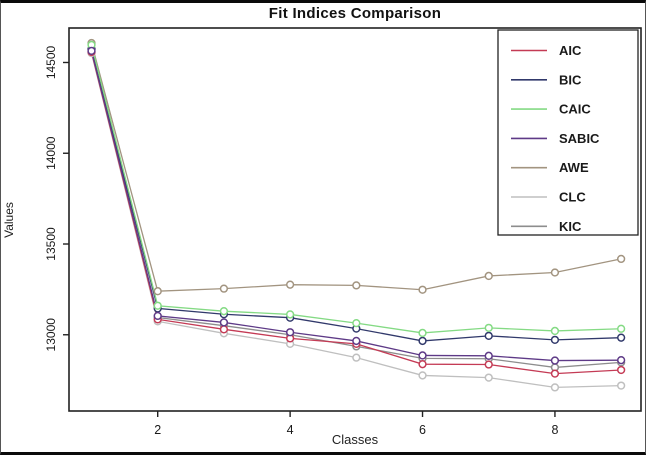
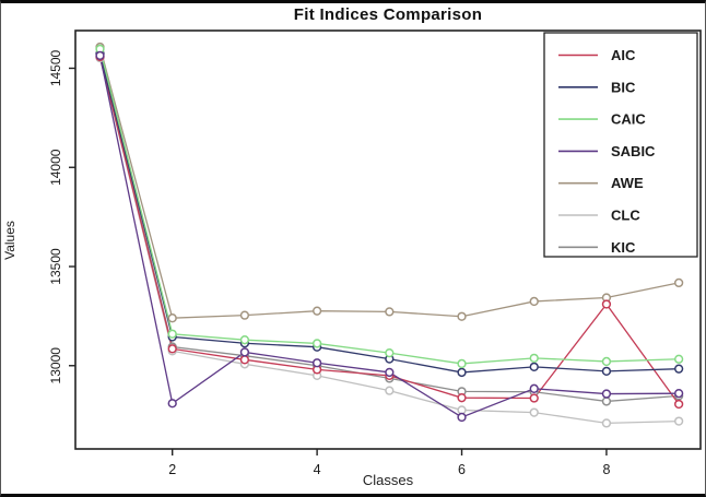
SABIC/2: 13100 -> 12810
SABIC/6: 12890 -> 12740
AIC/8: 12790 -> 13310
